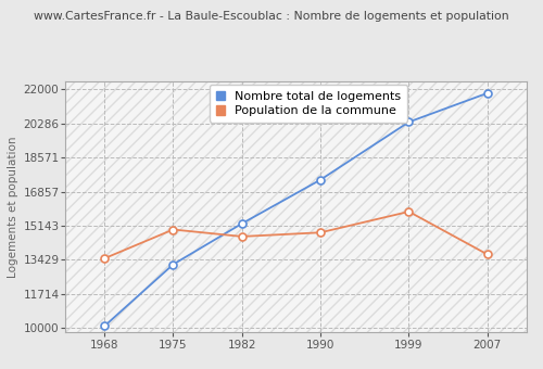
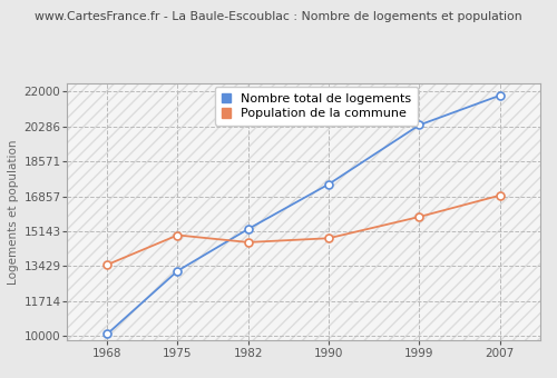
Population de la commune/2007: 13700 -> 16900
